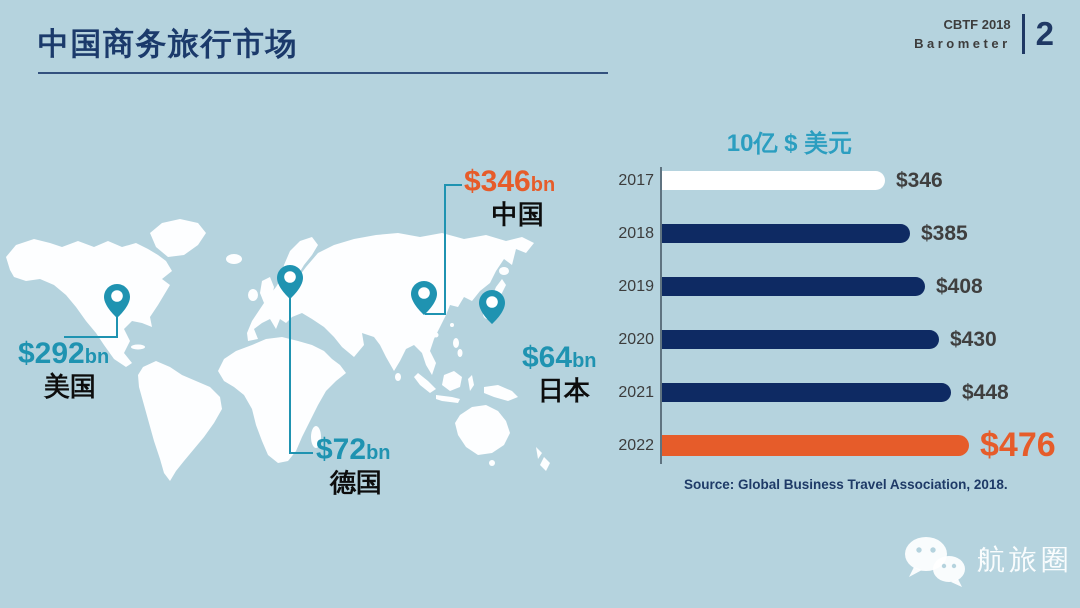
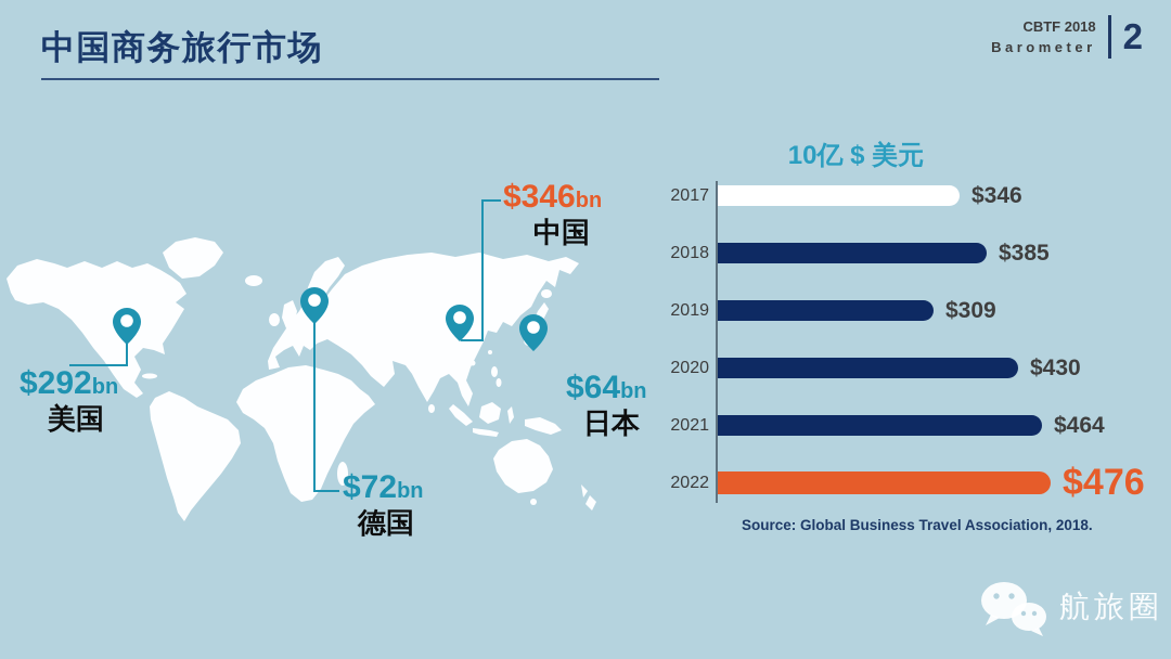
2019: $408 -> $309
2021: $448 -> $464
